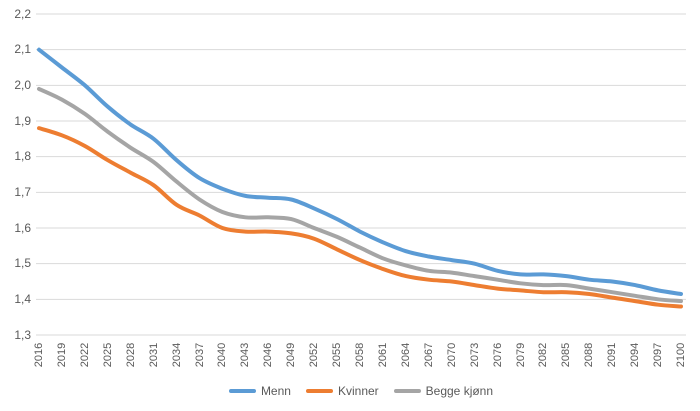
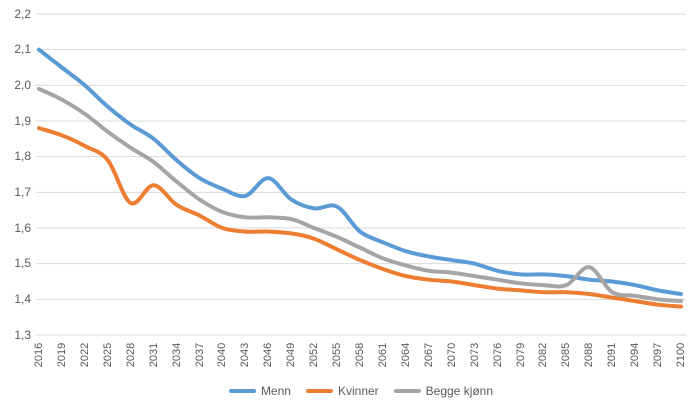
Kvinner/2028: 1,75 -> 1,67
Menn/2046: 1,69 -> 1,74
Menn/2055: 1,62 -> 1,66
Begge kjønn/2088: 1,43 -> 1,49
